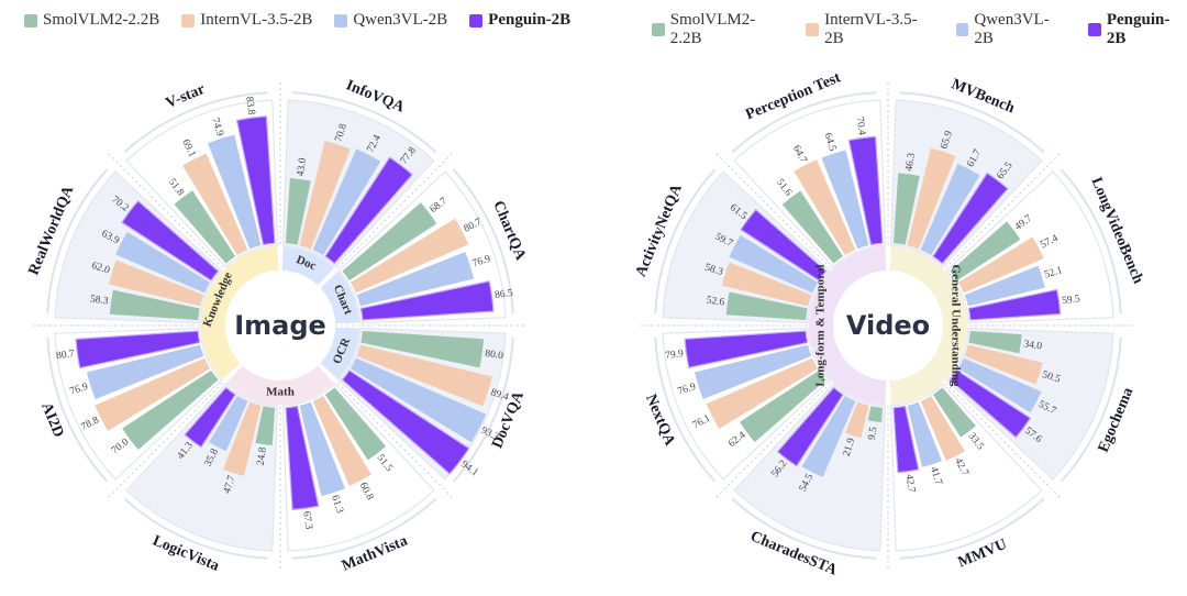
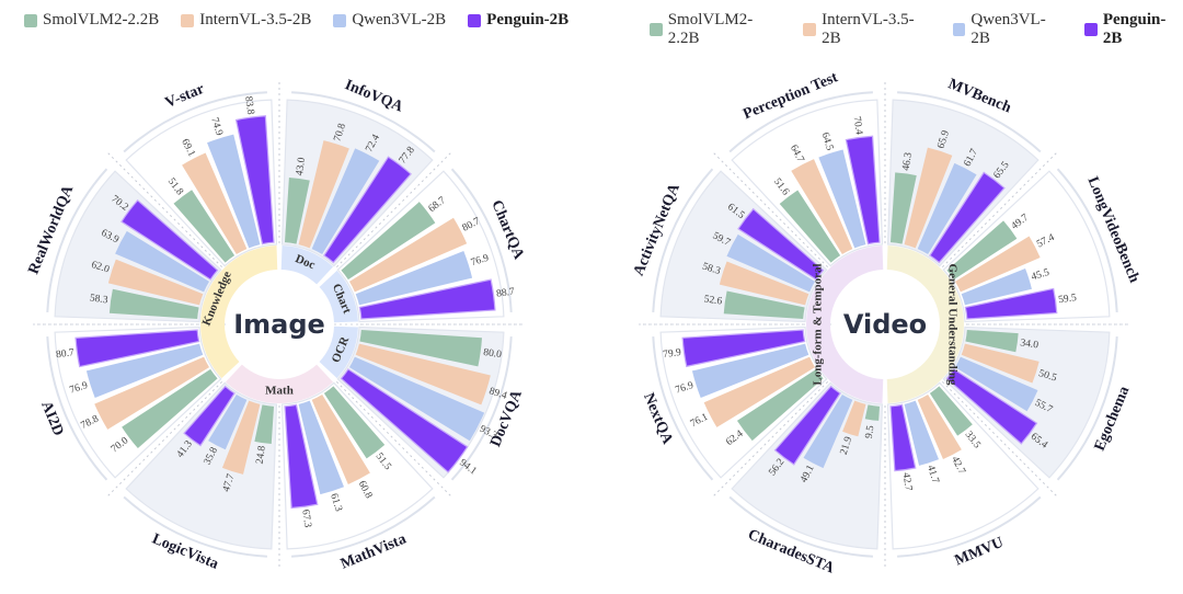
Image/Penguin-2B/ChartQA: 86.5 -> 88.7
Video/Qwen3VL-2B/LongVideoBench: 52.1 -> 45.5
Video/Penguin-2B/Egochema: 57.6 -> 65.4
Video/Qwen3VL-2B/CharadesSTA: 54.5 -> 49.1
